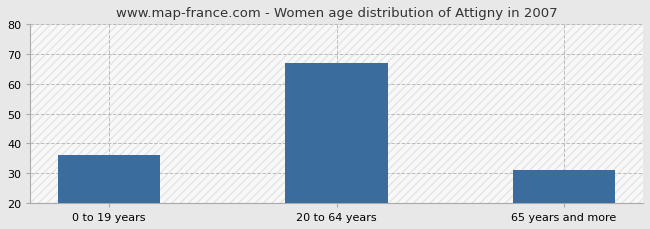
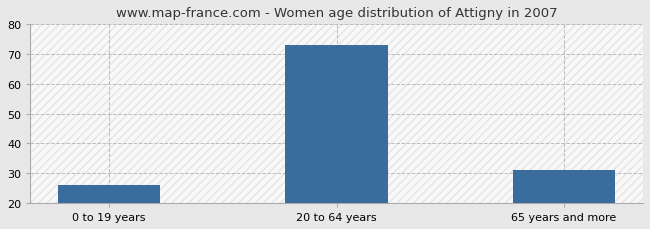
0 to 19 years: 36 -> 26
20 to 64 years: 67 -> 73
